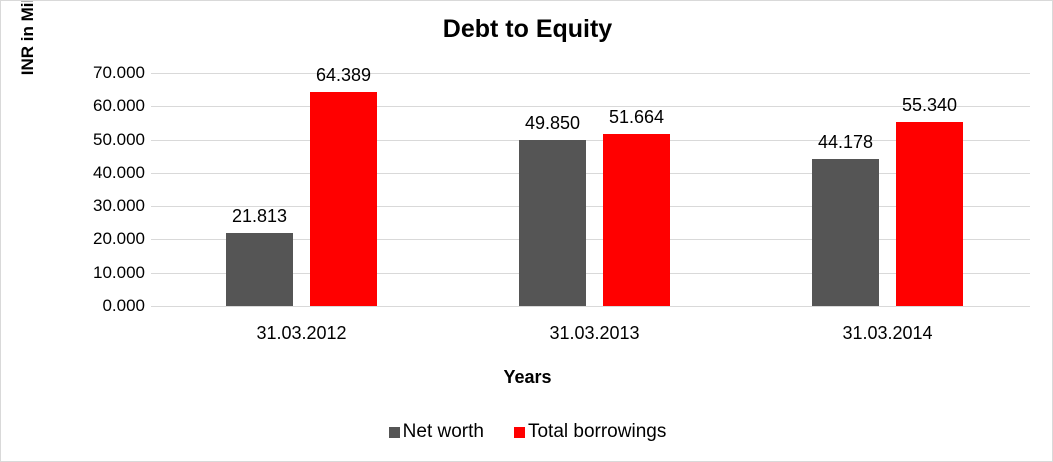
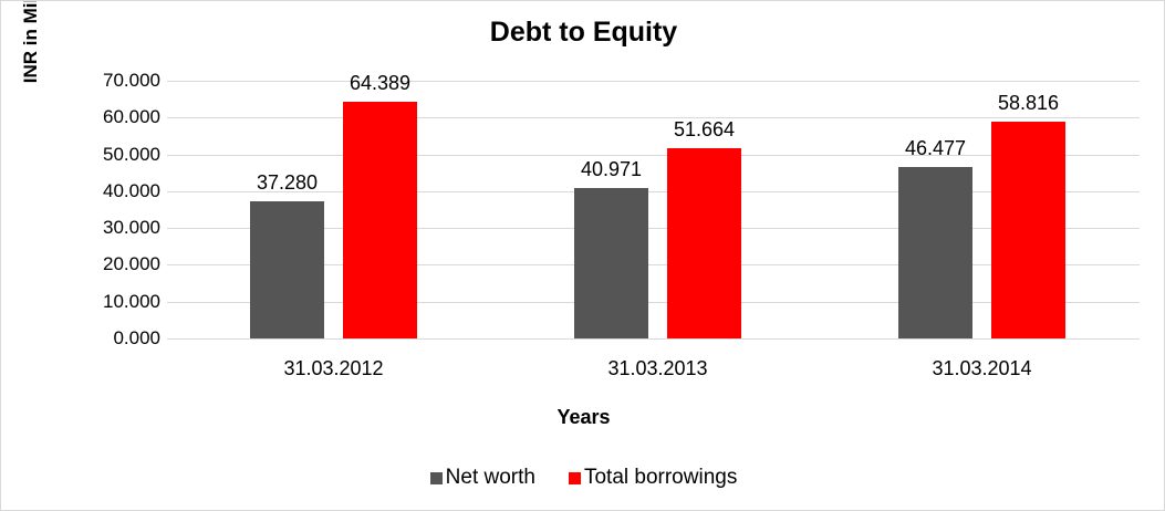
Net worth/31.03.2012: 21.813 -> 37.280
Net worth/31.03.2013: 49.850 -> 40.971
Net worth/31.03.2014: 44.178 -> 46.477
Total borrowings/31.03.2014: 55.340 -> 58.816
